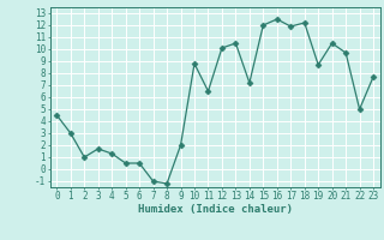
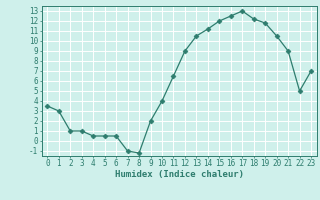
0: 4.5 -> 3.5
3: 1.7 -> 1.0
4: 1.3 -> 0.5
10: 8.8 -> 4.0
12: 10.1 -> 9.0
14: 7.2 -> 11.2
17: 11.9 -> 13.0
19: 8.7 -> 11.8
21: 9.7 -> 9.0
23: 7.7 -> 7.0
